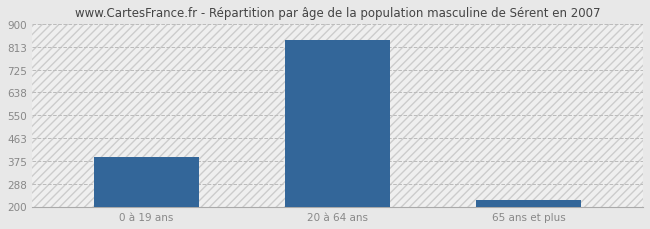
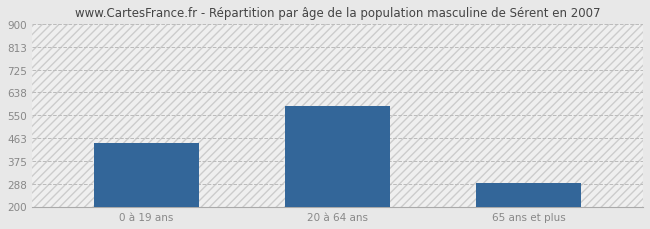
0 à 19 ans: 390 -> 445
20 à 64 ans: 840 -> 585
65 ans et plus: 225 -> 290
